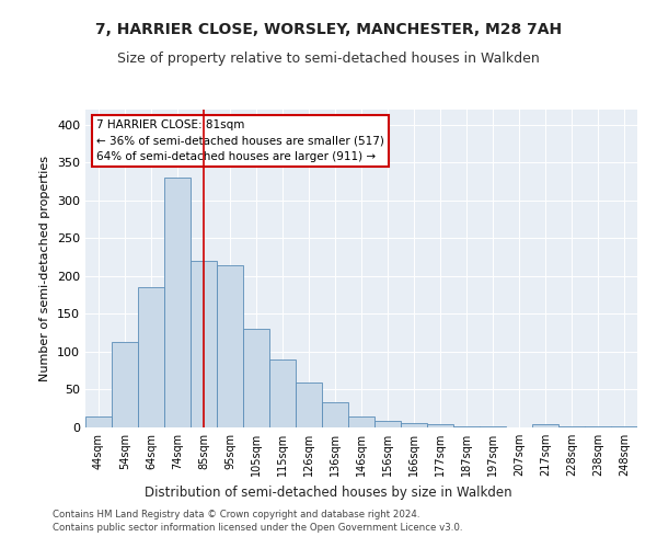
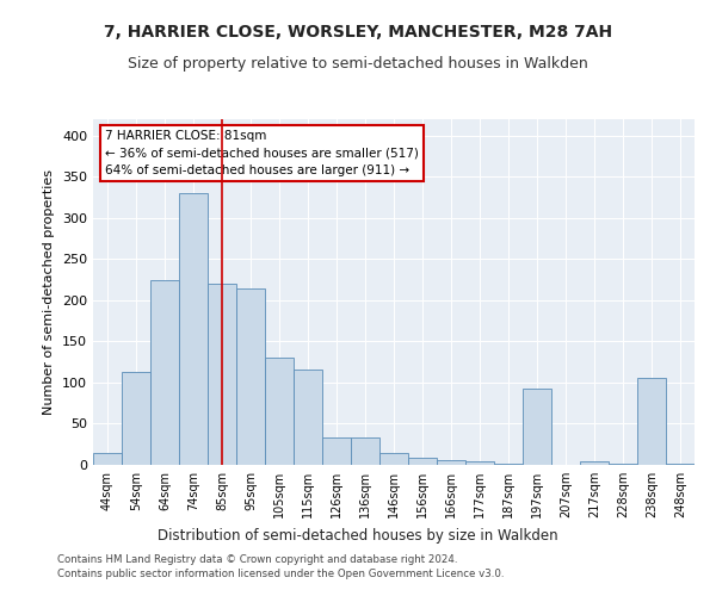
64sqm: 185 -> 224
115sqm: 90 -> 116
126sqm: 60 -> 34
197sqm: 1 -> 92
238sqm: 1 -> 106
